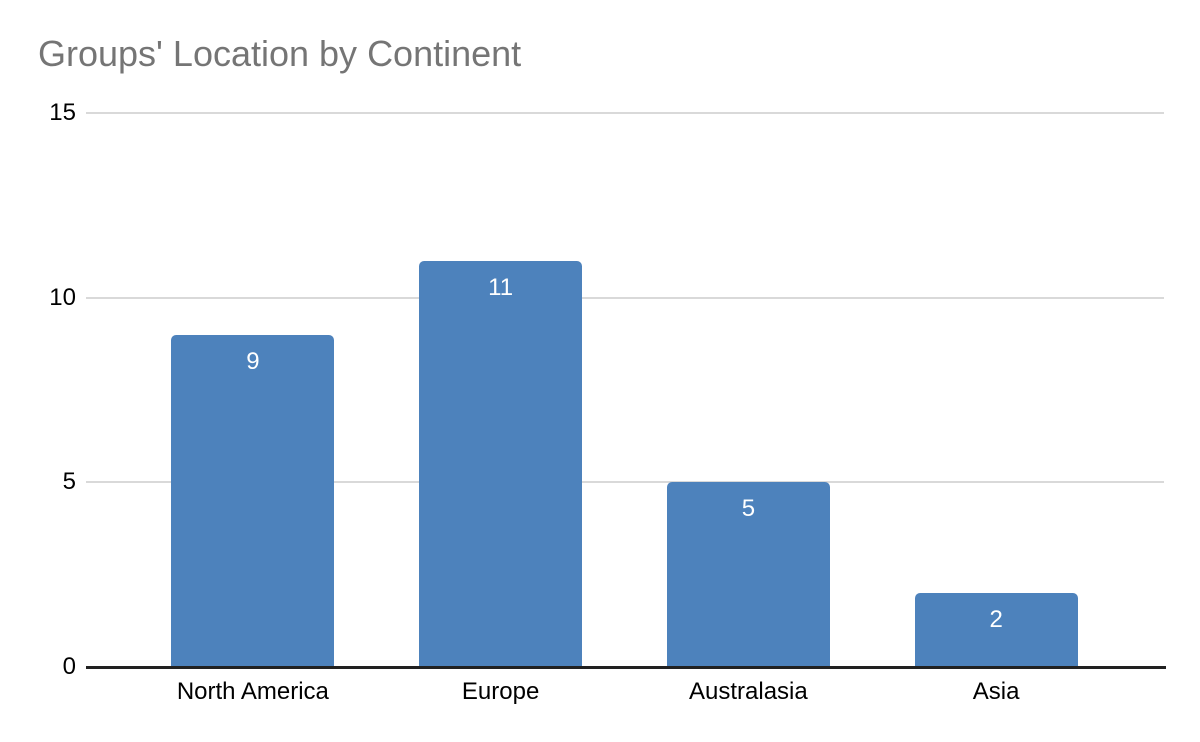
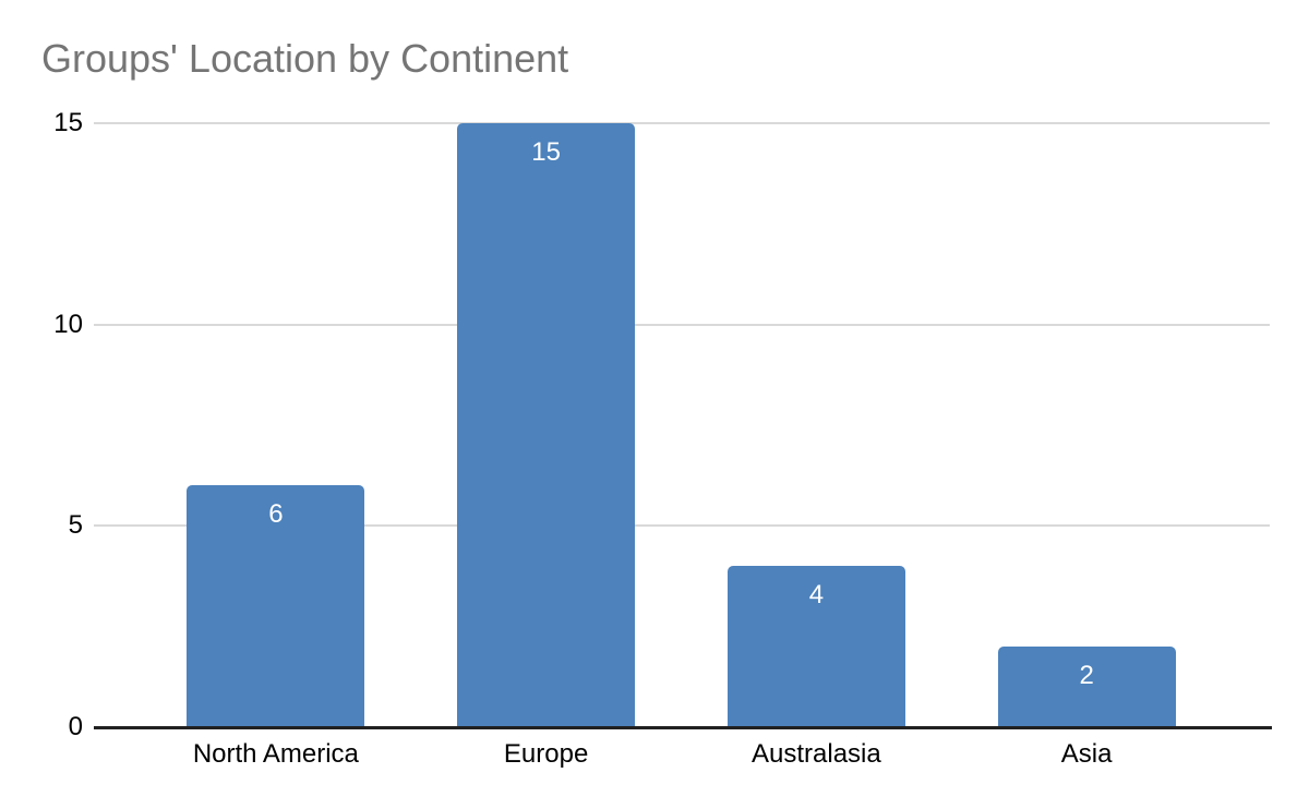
North America: 9 -> 6
Europe: 11 -> 15
Australasia: 5 -> 4
